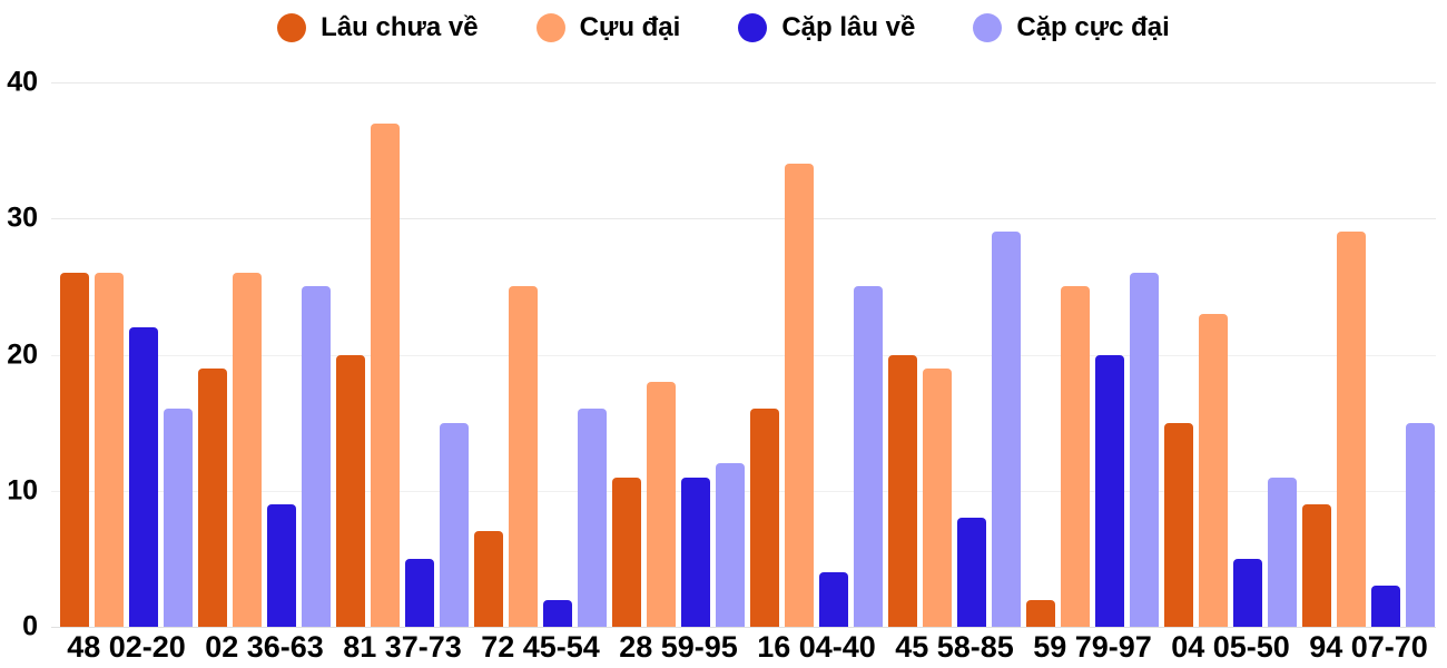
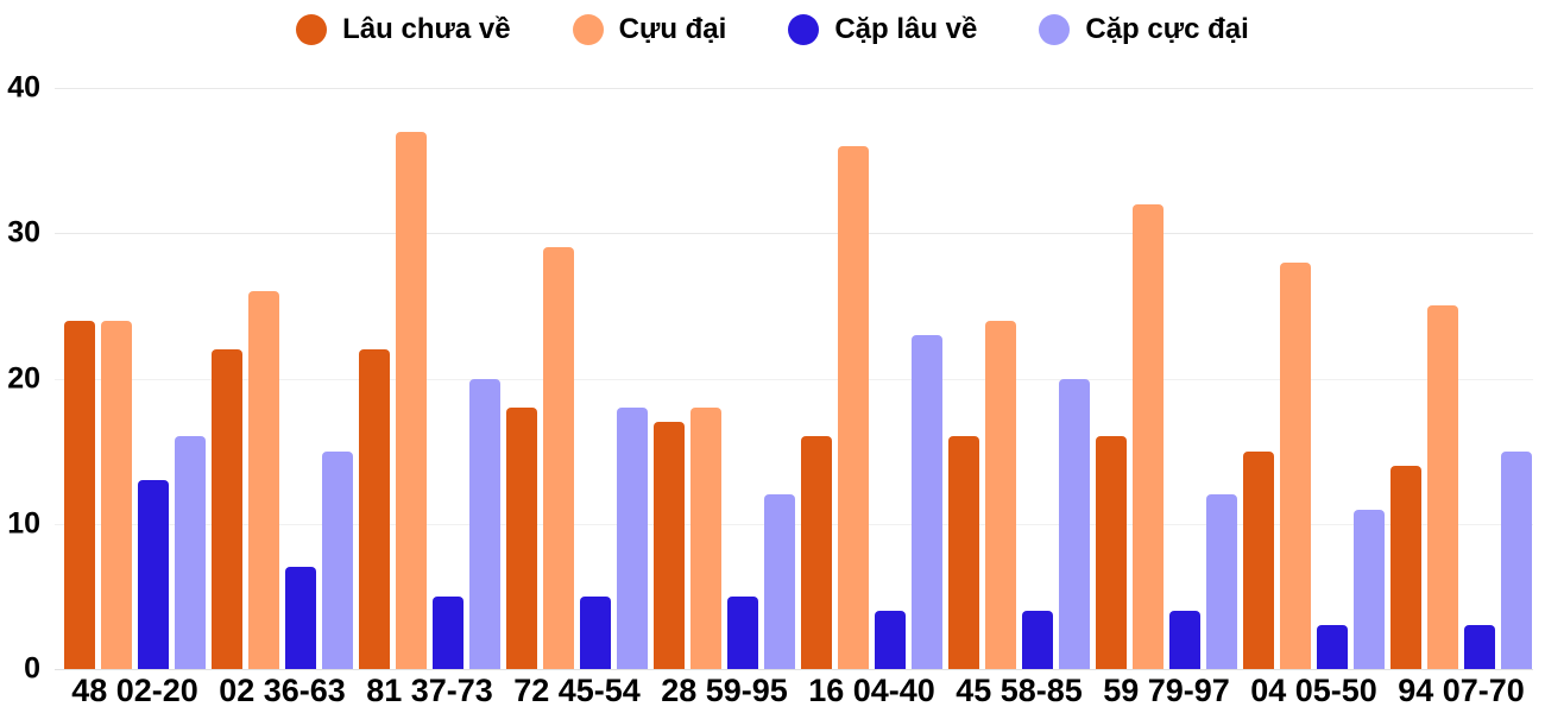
Lâu chưa về/48 02-20: 26 -> 24
Cựu đại/48 02-20: 26 -> 24
Cặp lâu về/48 02-20: 22 -> 13
Lâu chưa về/02 36-63: 19 -> 22
Cặp lâu về/02 36-63: 9 -> 7
Cặp cực đại/02 36-63: 25 -> 15
Lâu chưa về/81 37-73: 20 -> 22
Cặp cực đại/81 37-73: 15 -> 20
Lâu chưa về/72 45-54: 7 -> 18
Cựu đại/72 45-54: 25 -> 29
Cặp lâu về/72 45-54: 2 -> 5
Cặp cực đại/72 45-54: 16 -> 18
Lâu chưa về/28 59-95: 11 -> 17
Cặp lâu về/28 59-95: 11 -> 5
Cựu đại/16 04-40: 34 -> 36
Cặp cực đại/16 04-40: 25 -> 23
Lâu chưa về/45 58-85: 20 -> 16
Cựu đại/45 58-85: 19 -> 24
Cặp lâu về/45 58-85: 8 -> 4
Cặp cực đại/45 58-85: 29 -> 20
Lâu chưa về/59 79-97: 2 -> 16
Cựu đại/59 79-97: 25 -> 32
Cặp lâu về/59 79-97: 20 -> 4
Cặp cực đại/59 79-97: 26 -> 12
Cựu đại/04 05-50: 23 -> 28
Cặp lâu về/04 05-50: 5 -> 3
Lâu chưa về/94 07-70: 9 -> 14
Cựu đại/94 07-70: 29 -> 25
